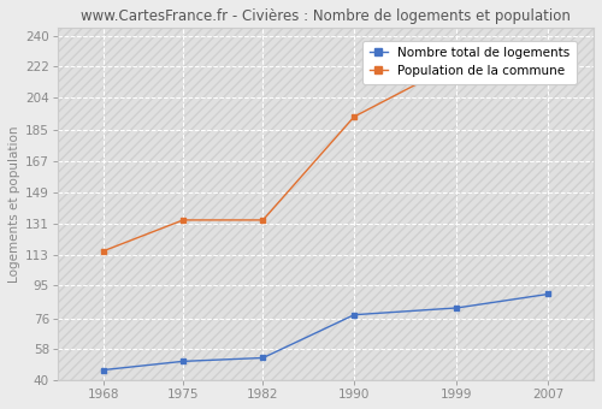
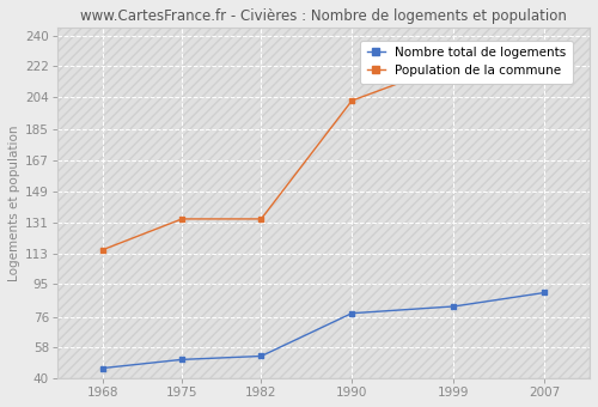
Population de la commune/1990: 193 -> 202
